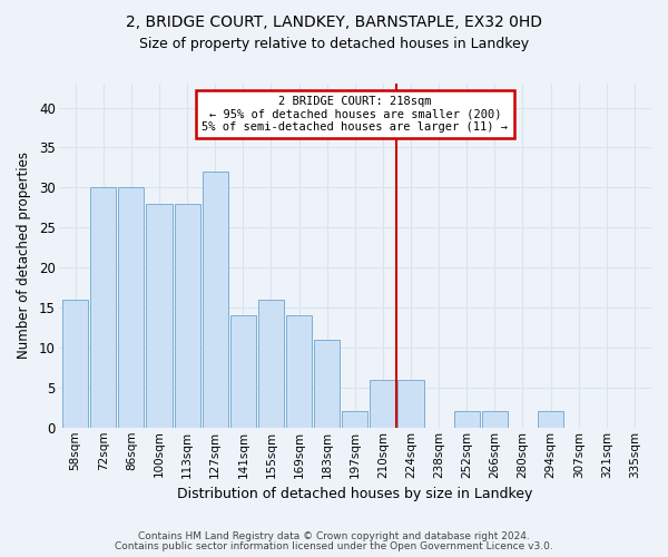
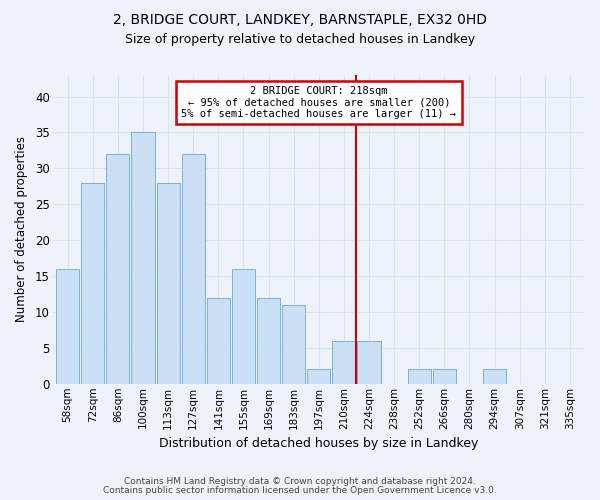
72sqm: 30 -> 28
86sqm: 30 -> 32
100sqm: 28 -> 35
141sqm: 14 -> 12
169sqm: 14 -> 12
